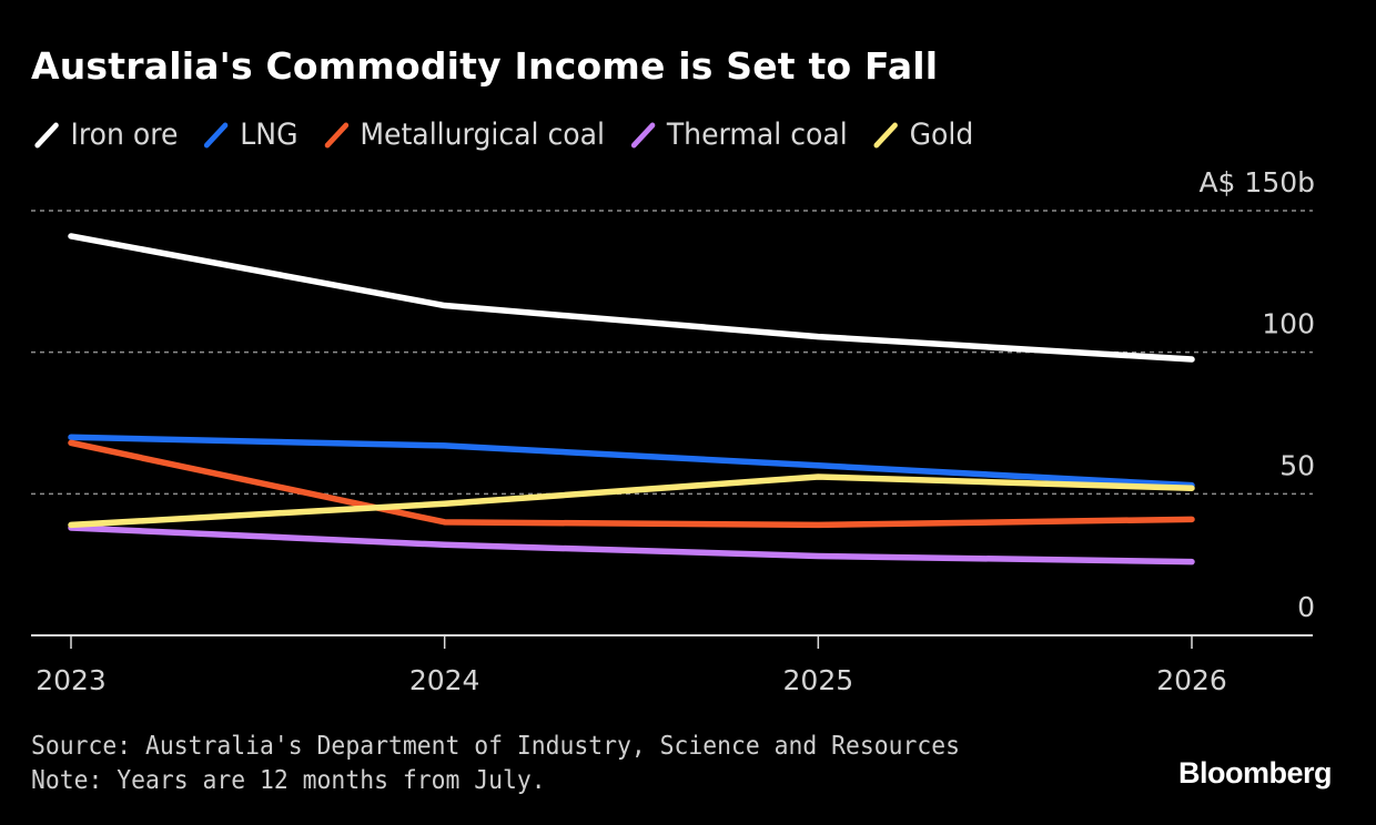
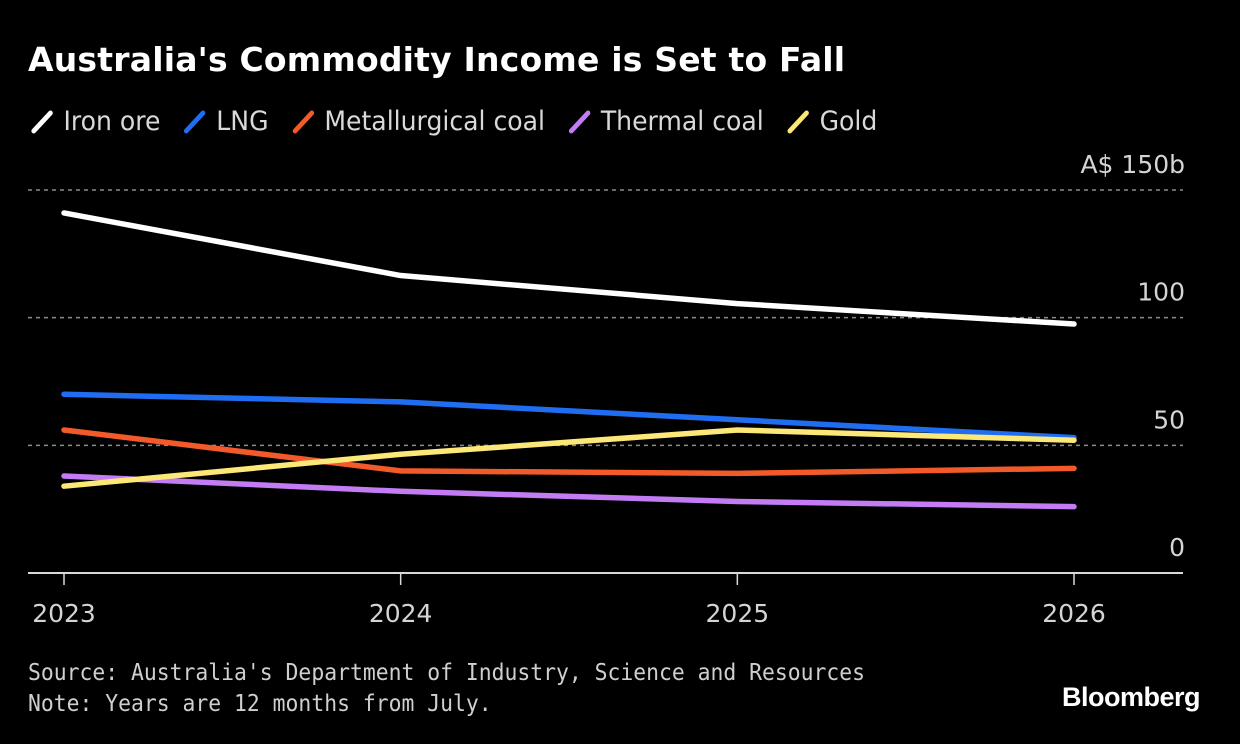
Metallurgical coal/2023: 68 -> 56
Gold/2023: 39 -> 34
